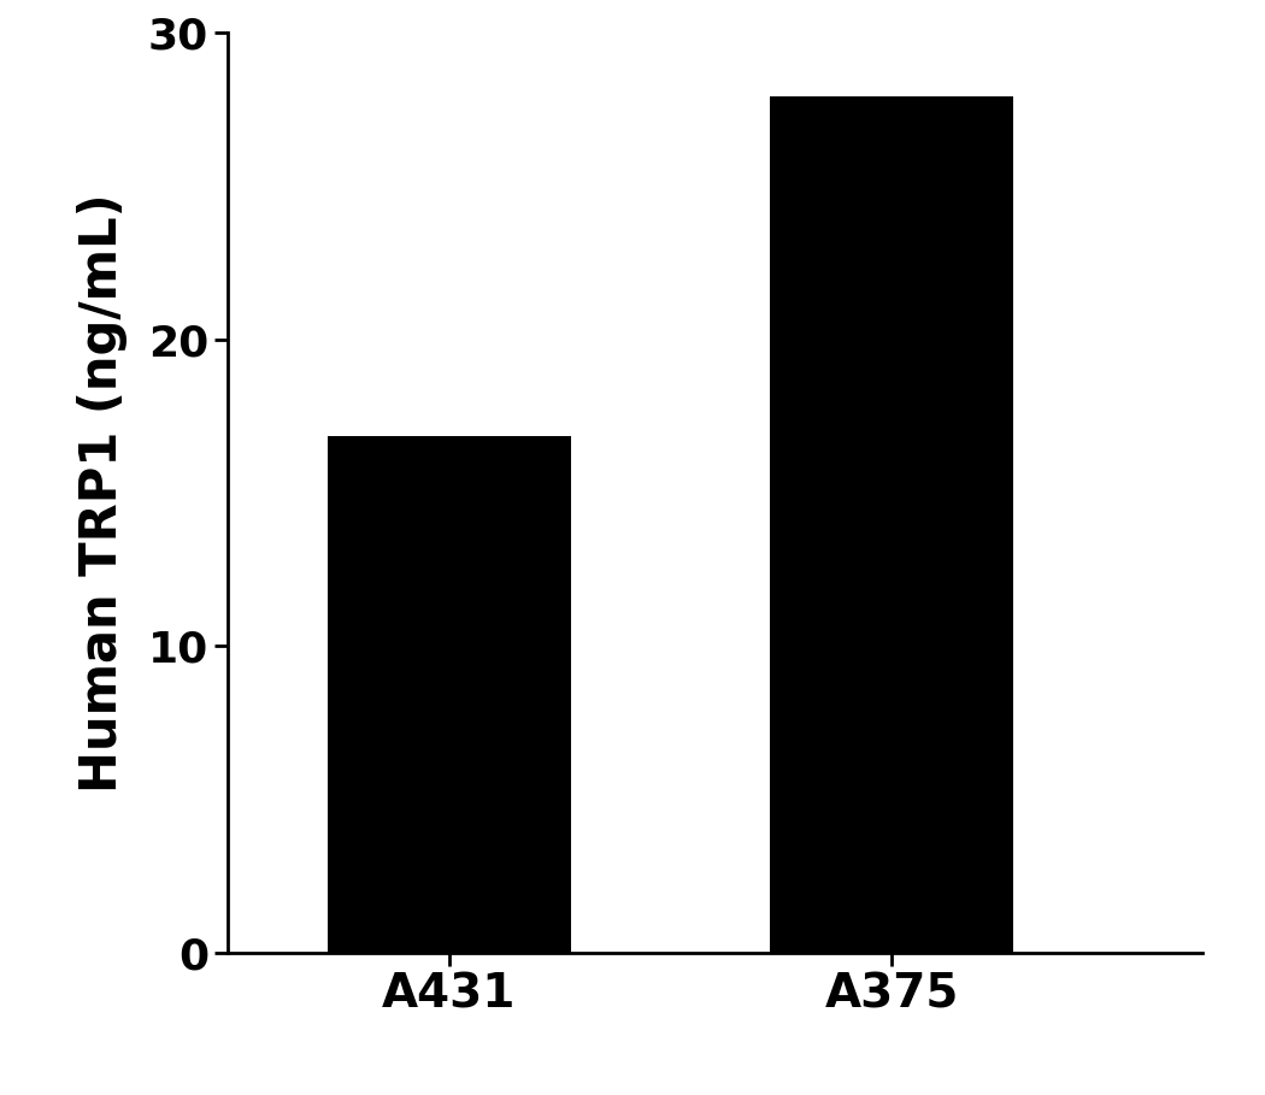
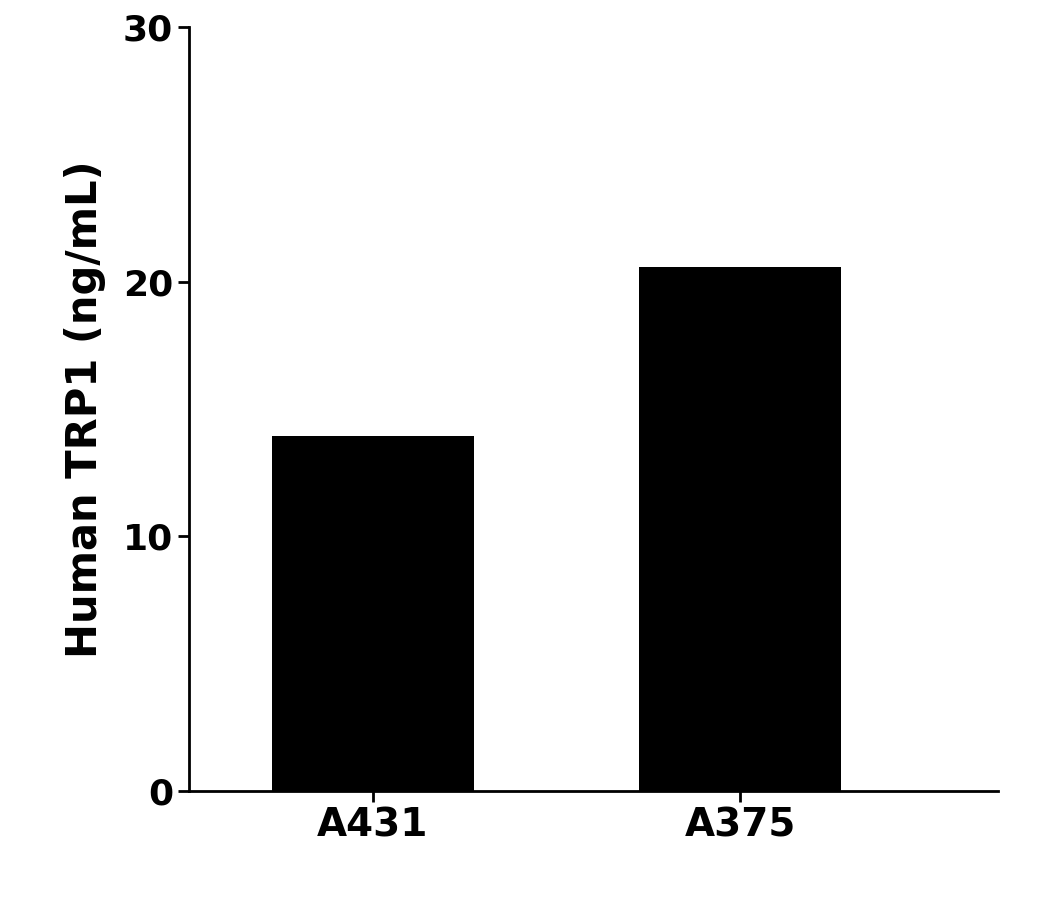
A431: 16.83 -> 13.95
A375: 27.93 -> 20.60
